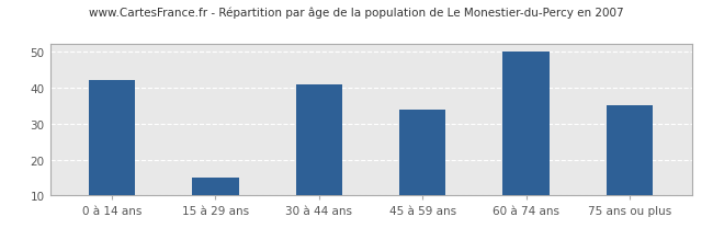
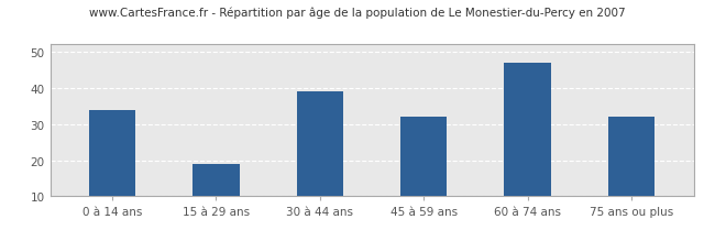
0 à 14 ans: 42 -> 34
15 à 29 ans: 15 -> 19
30 à 44 ans: 41 -> 39
45 à 59 ans: 34 -> 32
60 à 74 ans: 50 -> 47
75 ans ou plus: 35 -> 32
